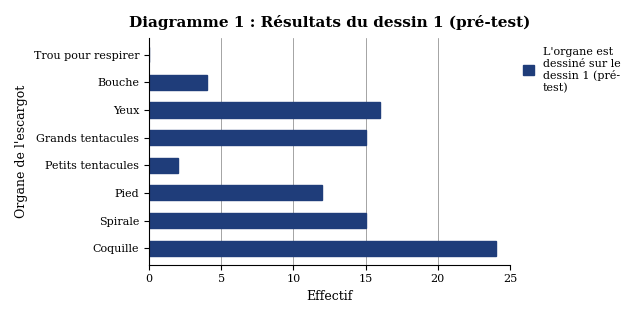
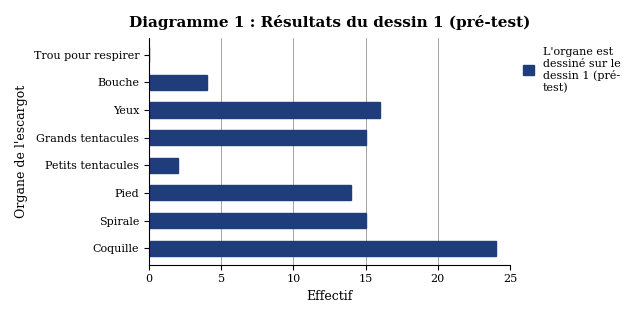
Pied: 12 -> 14
